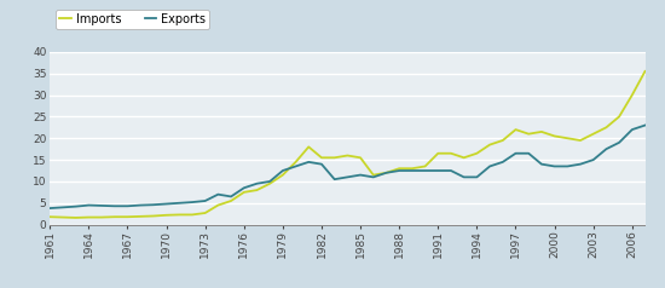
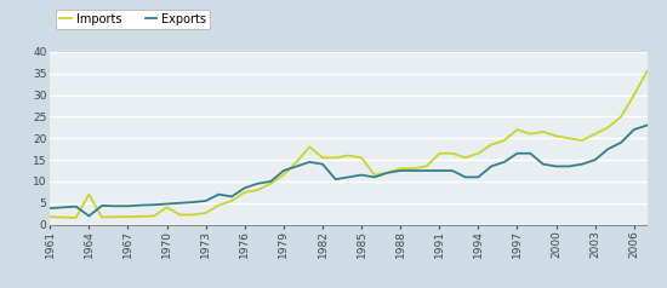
Imports/1964: 1.7 -> 7.0
Exports/1964: 4.5 -> 2.0
Imports/1970: 2.2 -> 4.0
